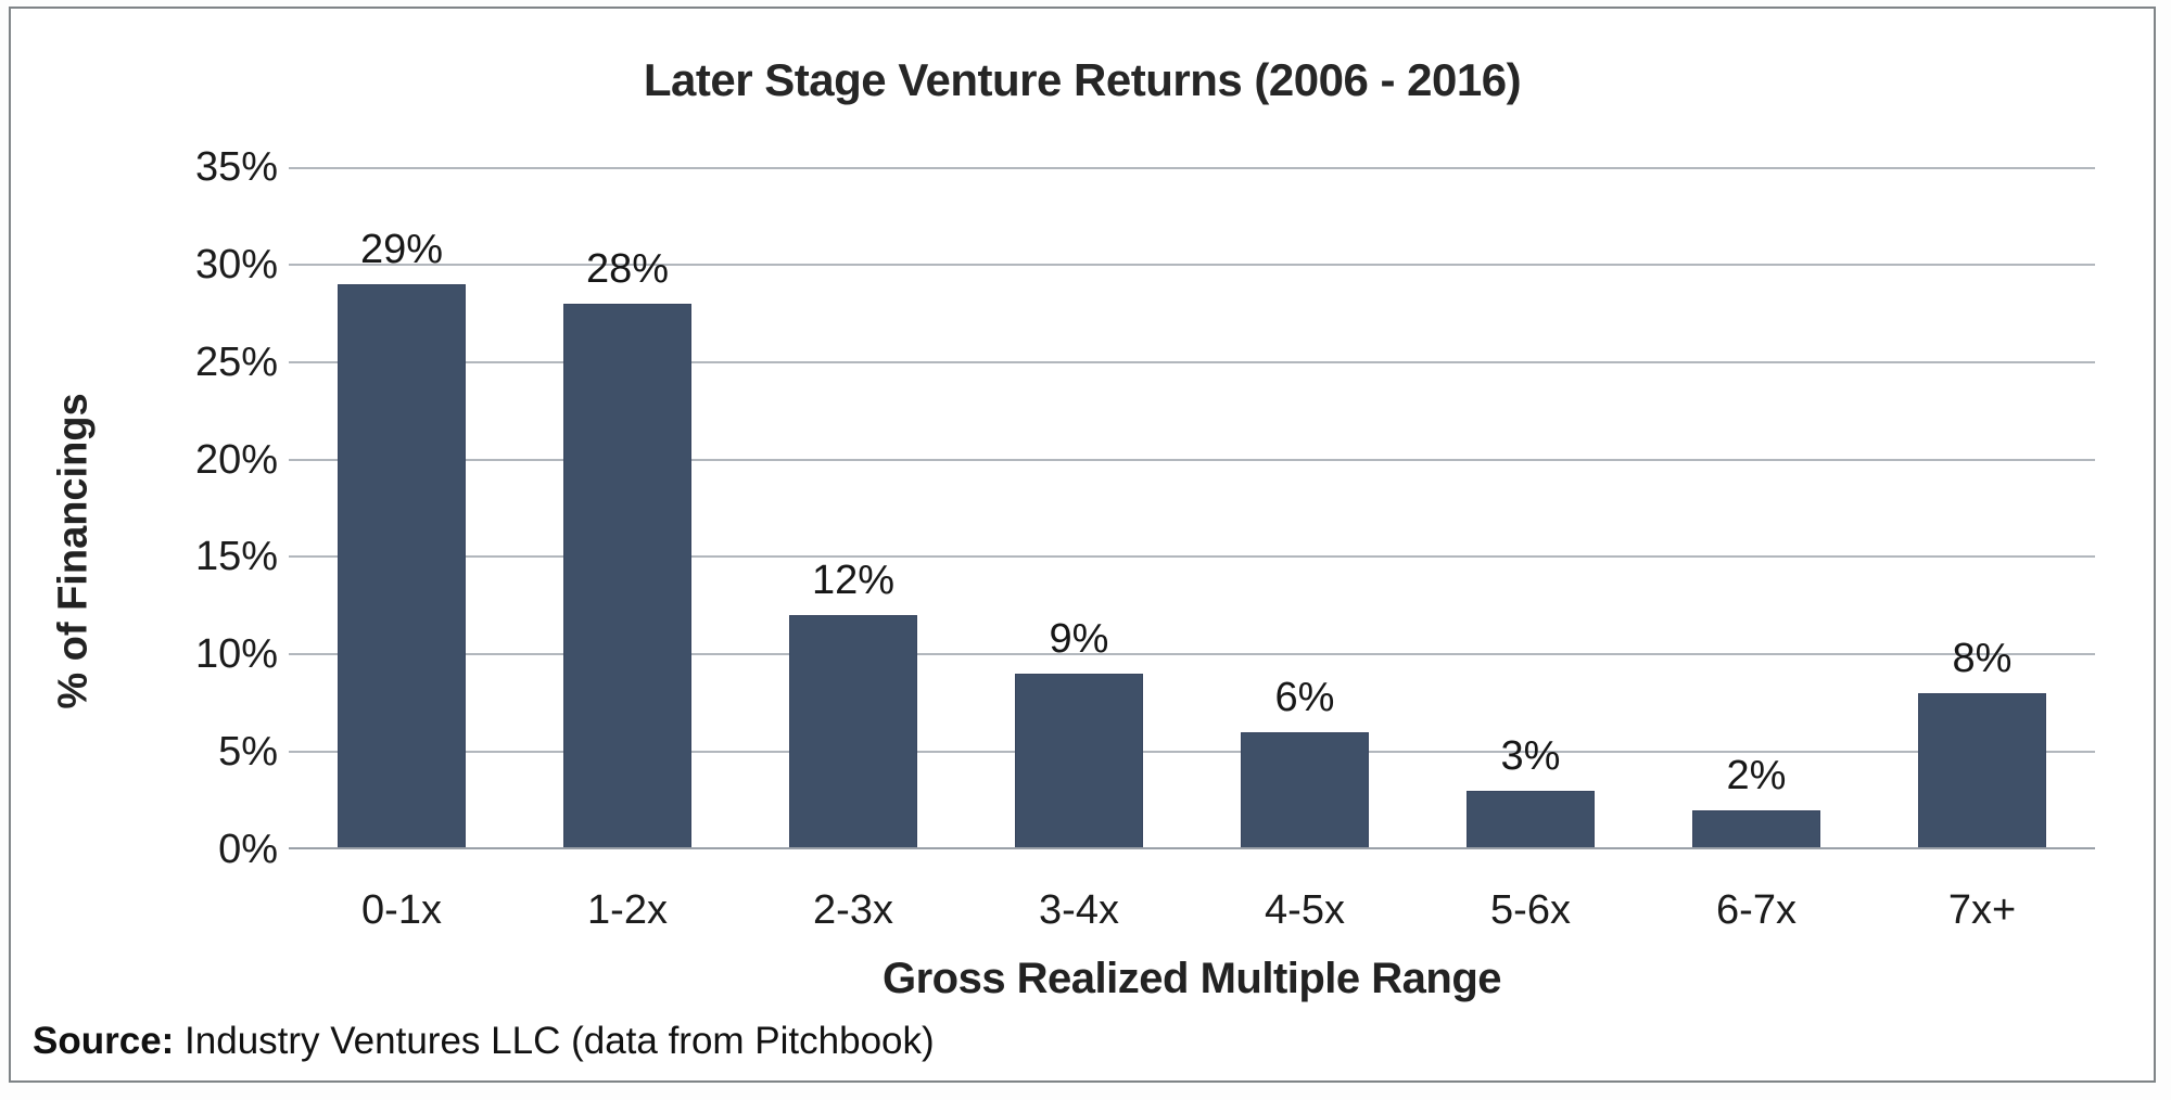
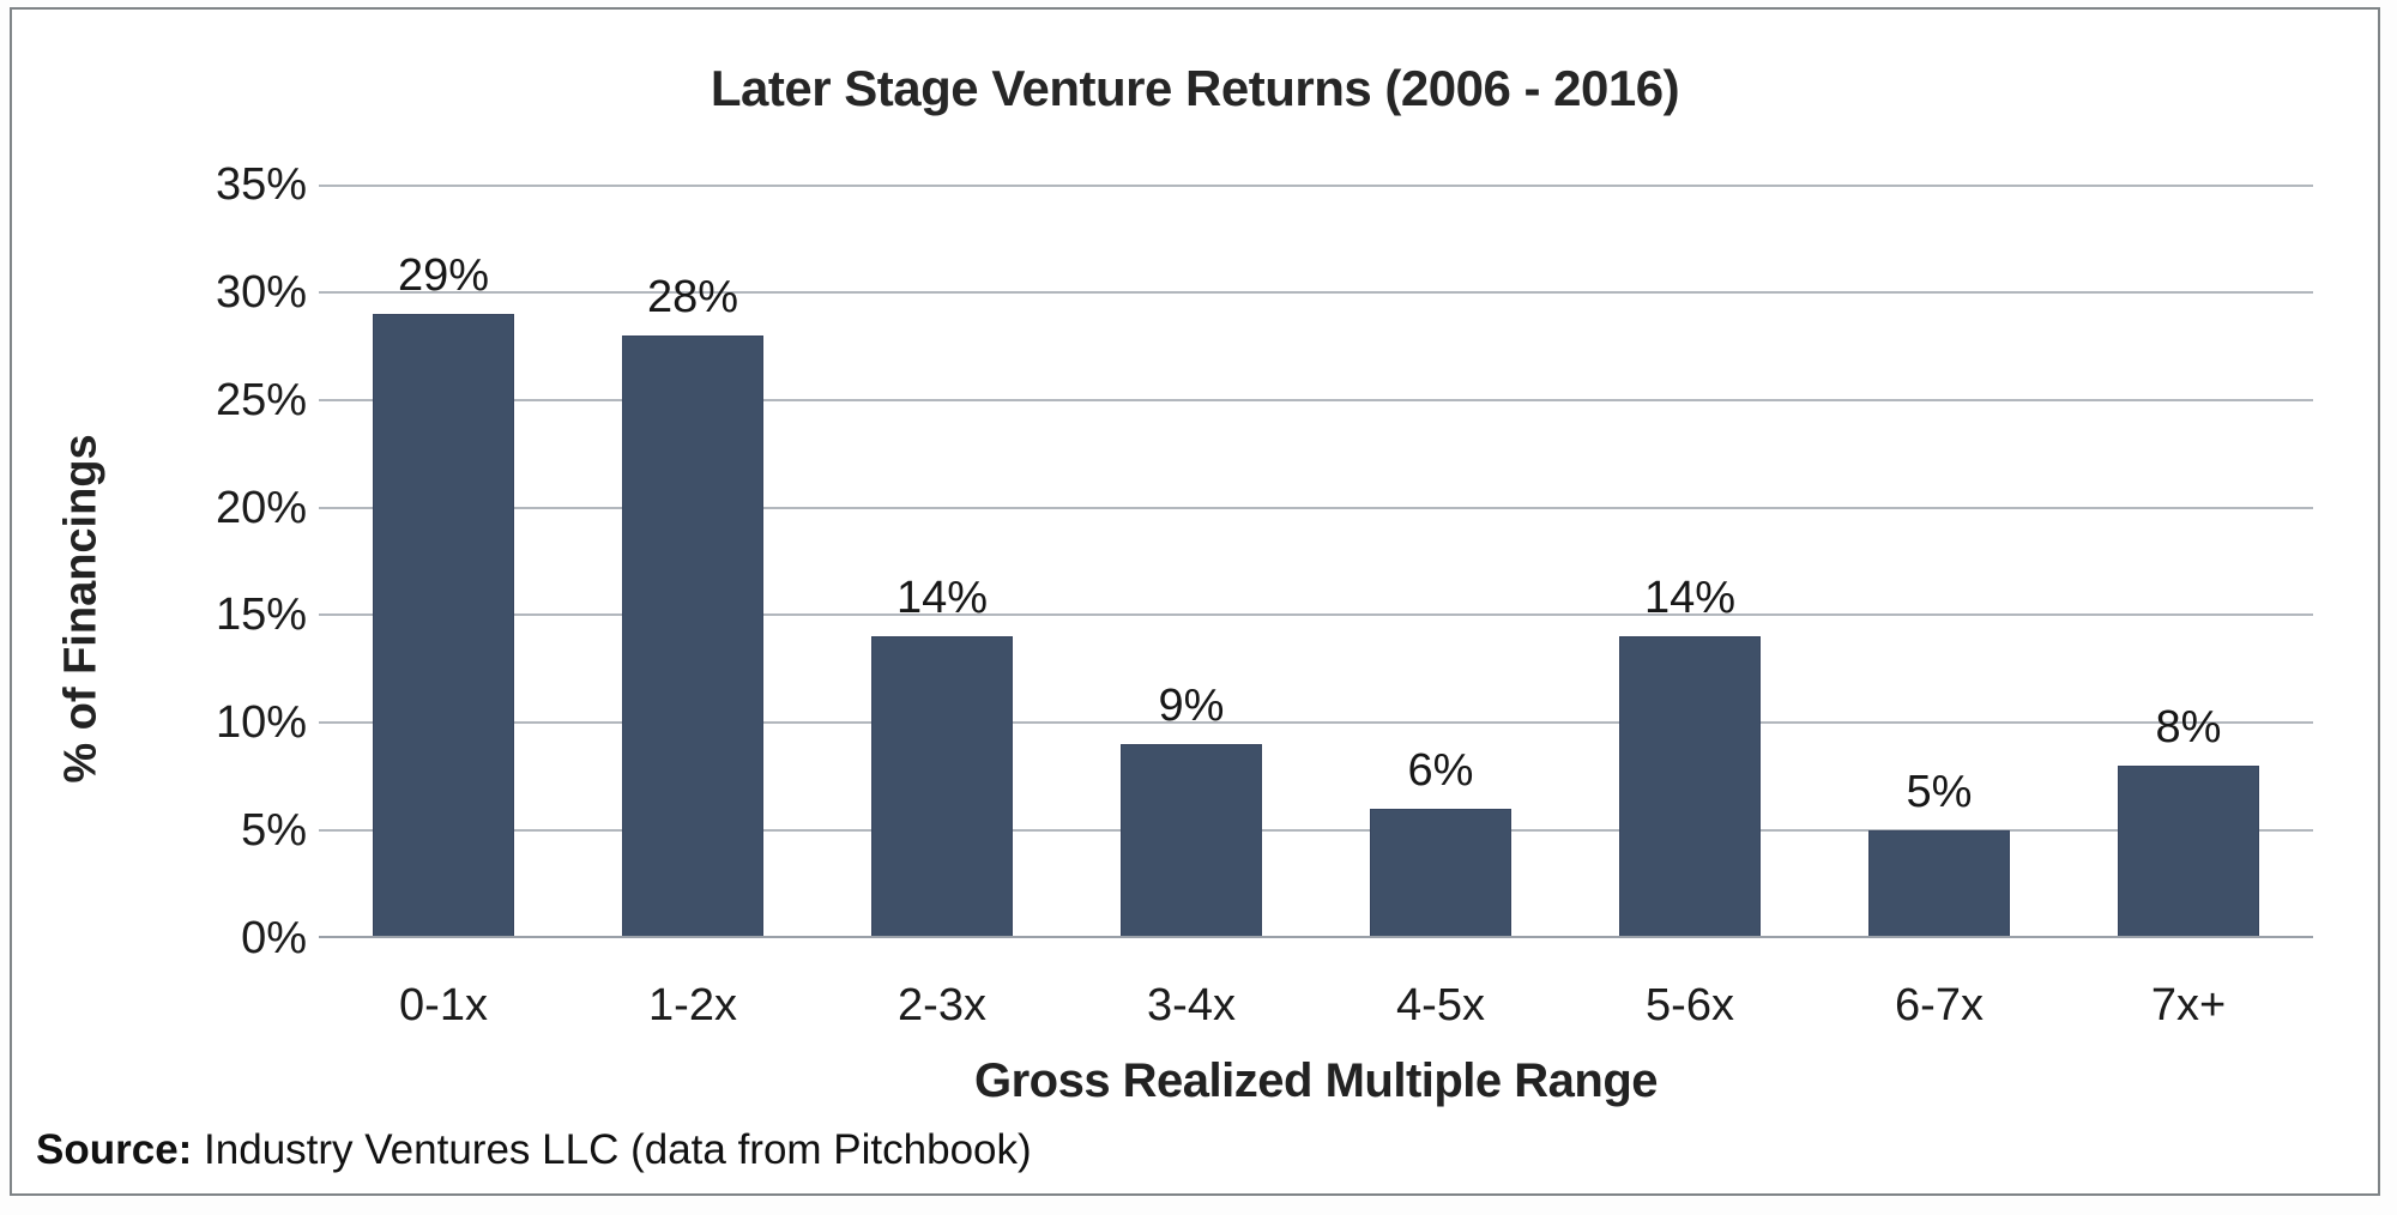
2-3x: 12% -> 14%
5-6x: 3% -> 14%
6-7x: 2% -> 5%
